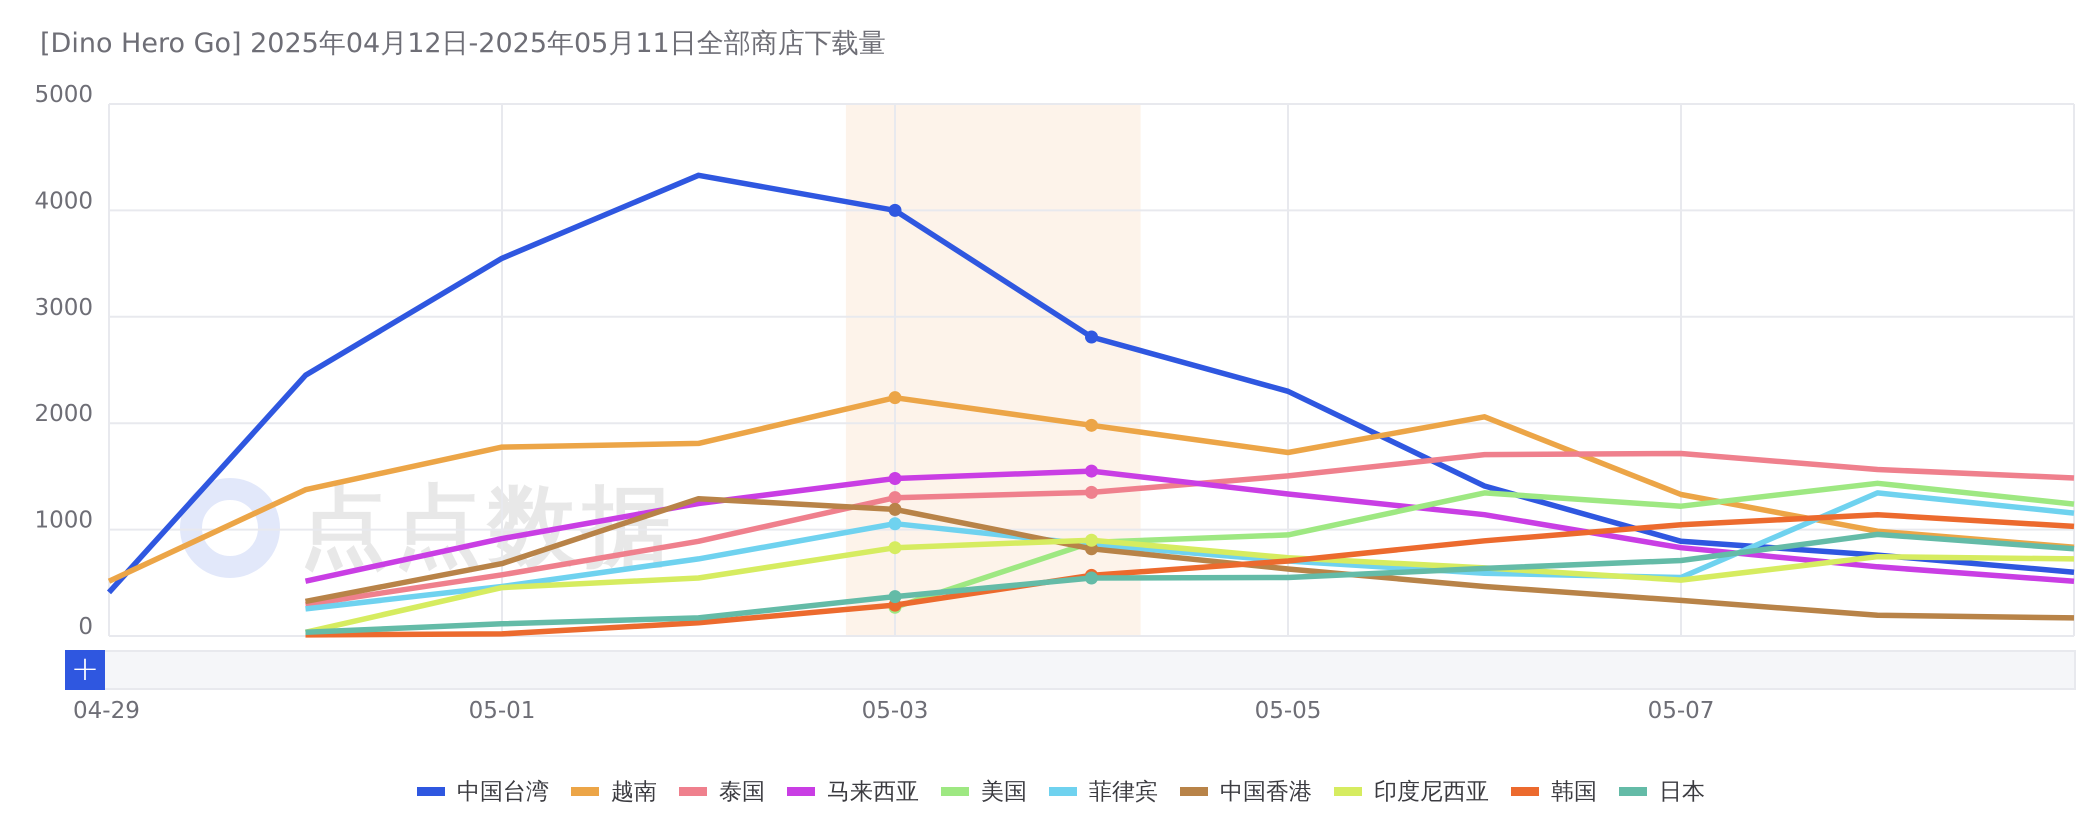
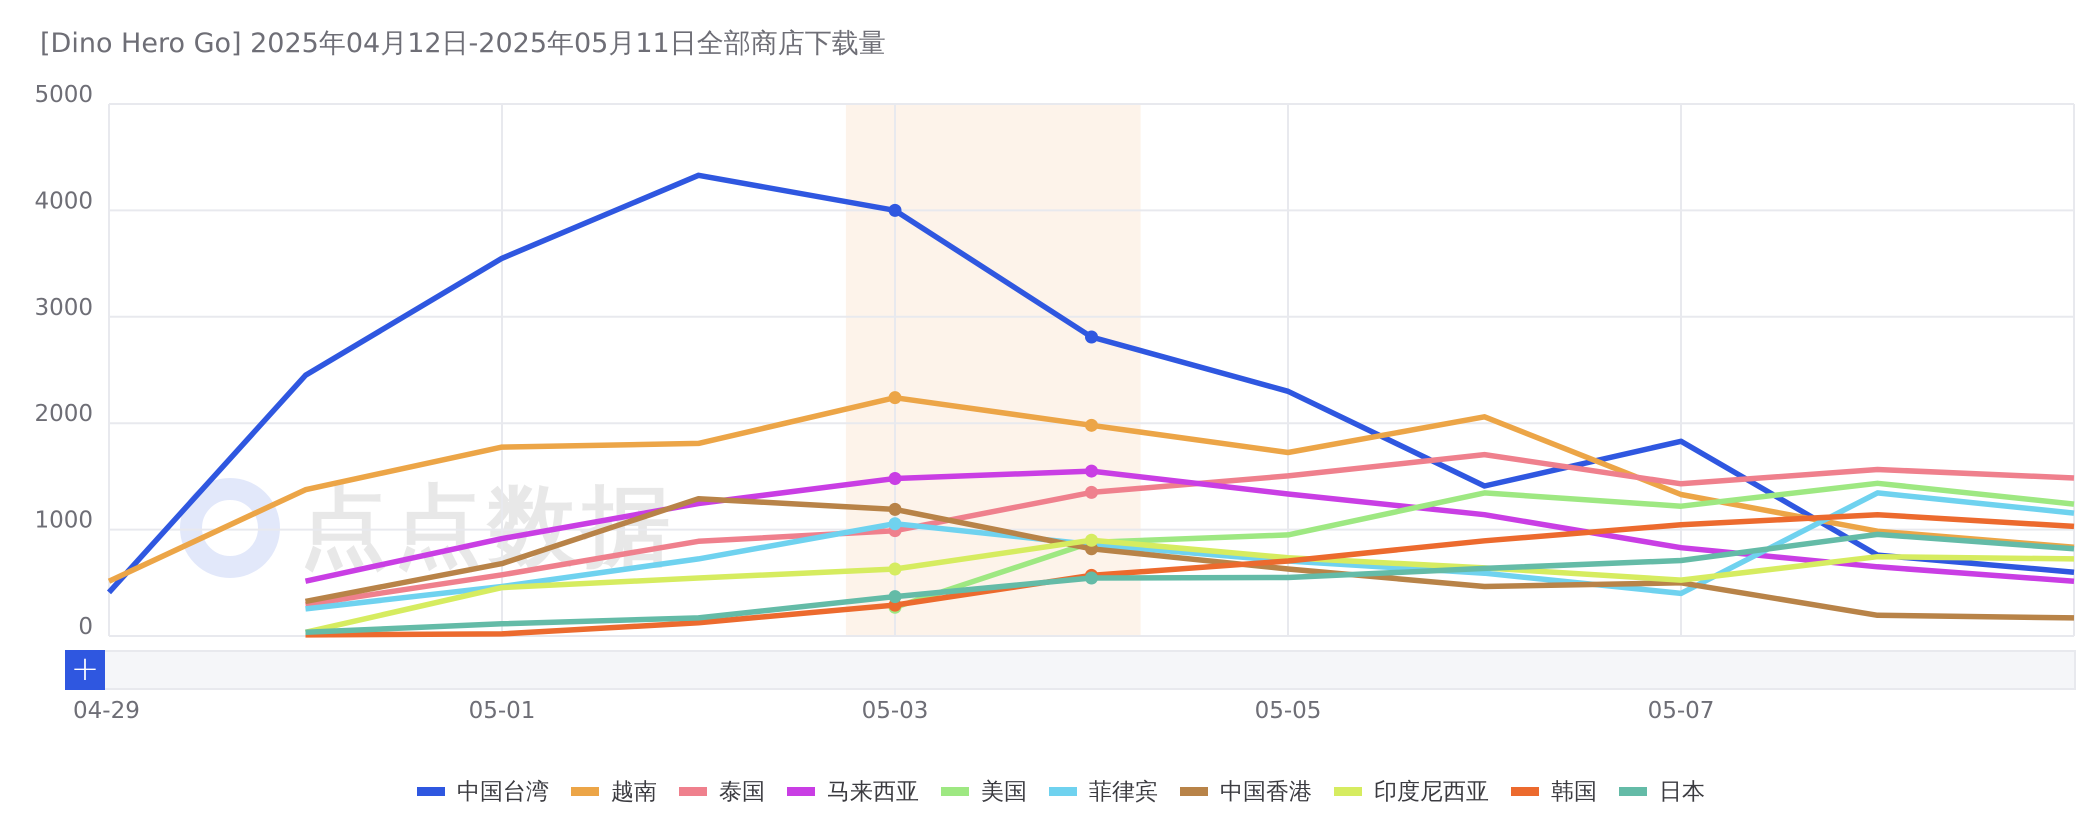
泰国/05-03: 1300 -> 990
印度尼西亚/05-03: 830 -> 630
中国台湾/05-07: 890 -> 1830
泰国/05-07: 1720 -> 1430
菲律宾/05-07: 550 -> 400
中国香港/05-07: 340 -> 500
